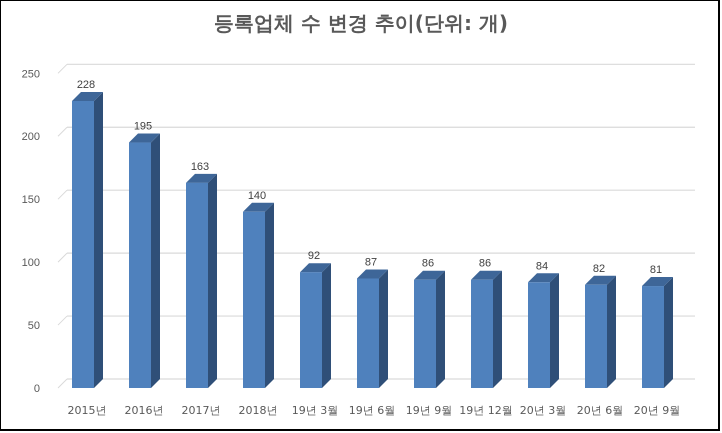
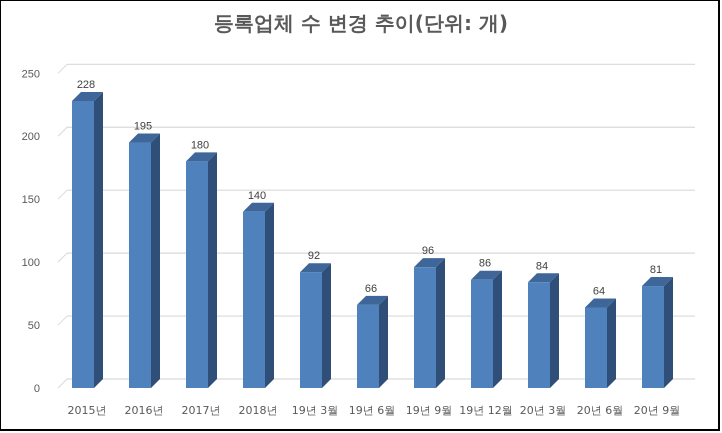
2017년: 163 -> 180
19년 6월: 87 -> 66
19년 9월: 86 -> 96
20년 6월: 82 -> 64
